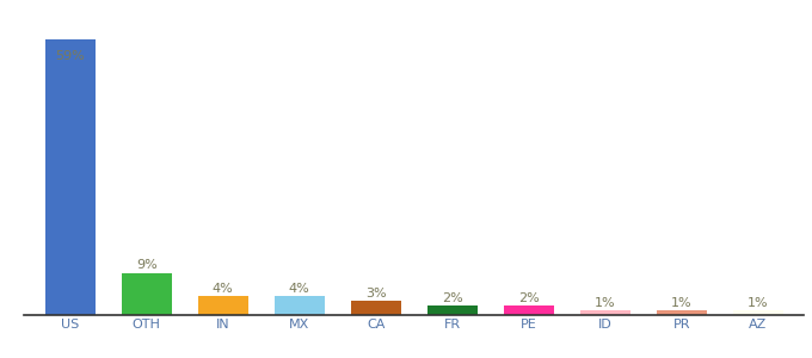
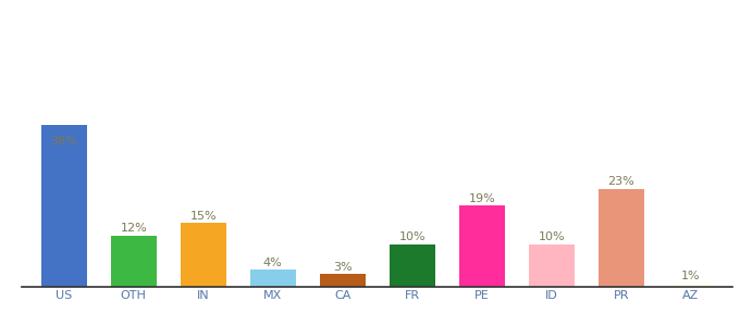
US: 59% -> 38%
OTH: 9% -> 12%
IN: 4% -> 15%
FR: 2% -> 10%
PE: 2% -> 19%
ID: 1% -> 10%
PR: 1% -> 23%
